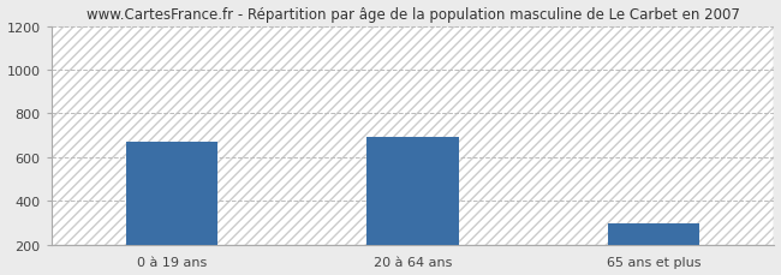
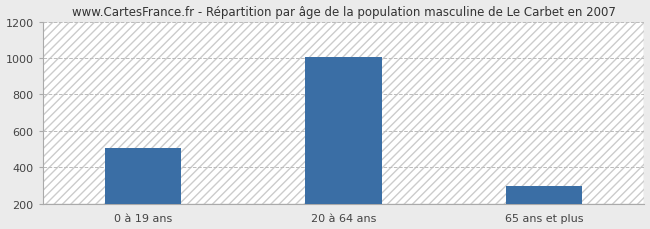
0 à 19 ans: 670 -> 500
20 à 64 ans: 690 -> 1000
